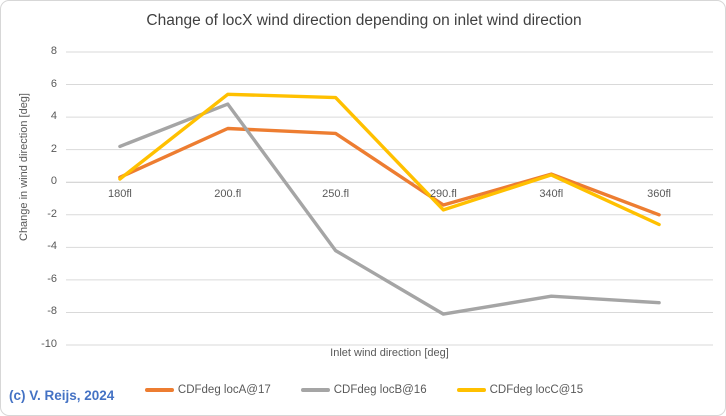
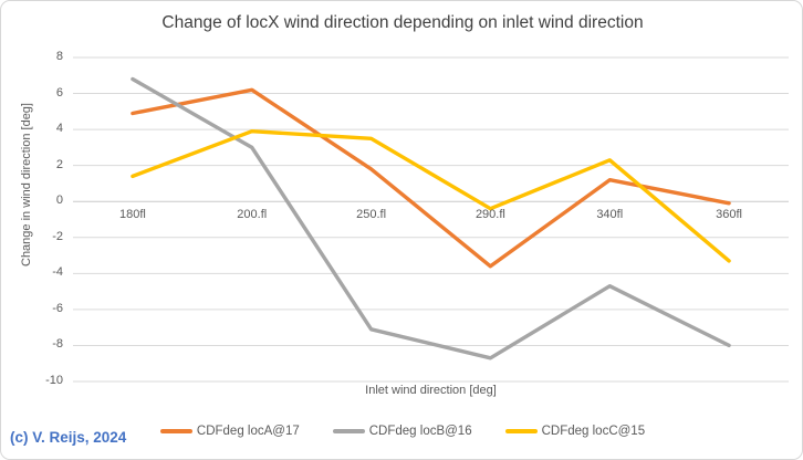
CDFdeg locA@17/180fl: 0.3 -> 4.9
CDFdeg locB@16/180fl: 2.2 -> 6.8
CDFdeg locC@15/180fl: 0.2 -> 1.4
CDFdeg locA@17/200.fl: 3.3 -> 6.2
CDFdeg locB@16/200.fl: 4.8 -> 3.0
CDFdeg locC@15/200.fl: 5.4 -> 3.9
CDFdeg locA@17/250.fl: 3.0 -> 1.8
CDFdeg locB@16/250.fl: -4.2 -> -7.1
CDFdeg locC@15/250.fl: 5.2 -> 3.5
CDFdeg locA@17/290.fl: -1.4 -> -3.6
CDFdeg locB@16/290.fl: -8.1 -> -8.7
CDFdeg locC@15/290.fl: -1.7 -> -0.4
CDFdeg locA@17/340fl: 0.5 -> 1.2
CDFdeg locB@16/340fl: -7.0 -> -4.7
CDFdeg locC@15/340fl: 0.5 -> 2.3
CDFdeg locA@17/360fl: -2.0 -> -0.1
CDFdeg locB@16/360fl: -7.4 -> -8.0
CDFdeg locC@15/360fl: -2.6 -> -3.3
